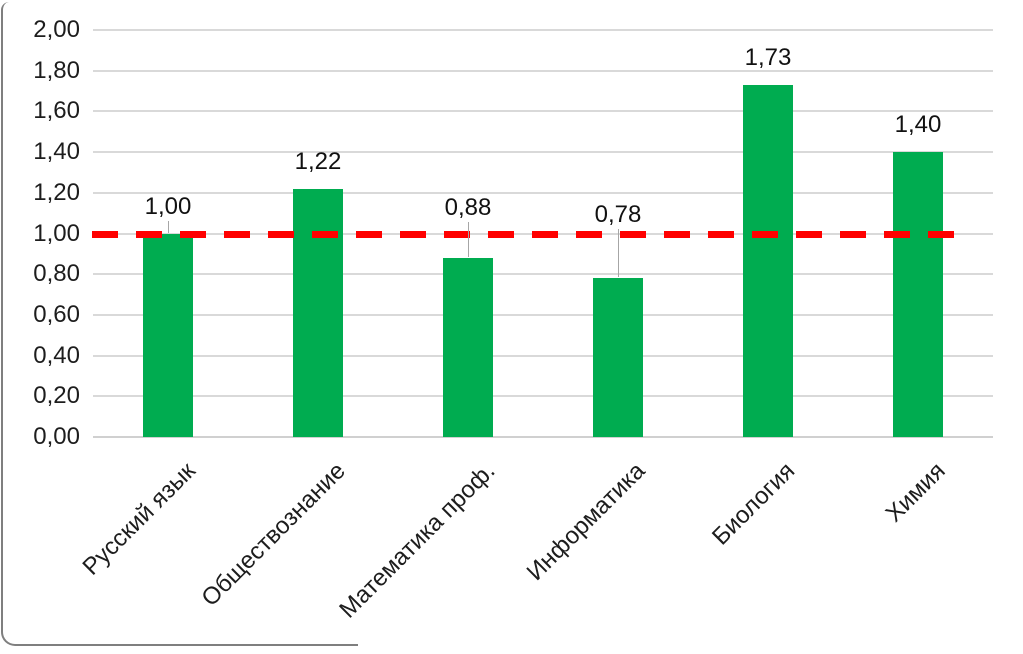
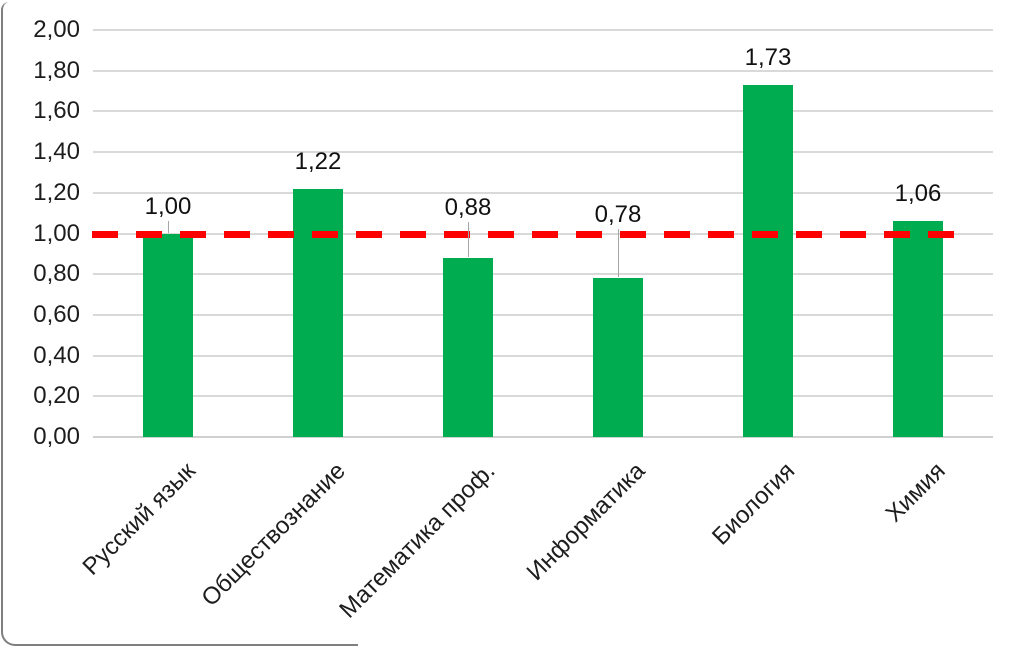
Химия: 1,40 -> 1,06
